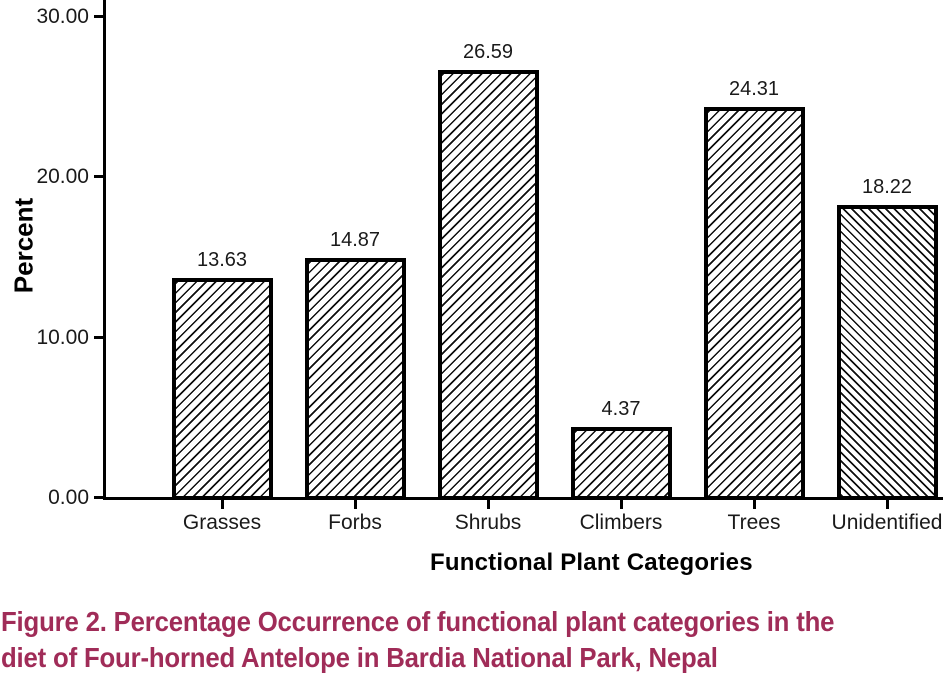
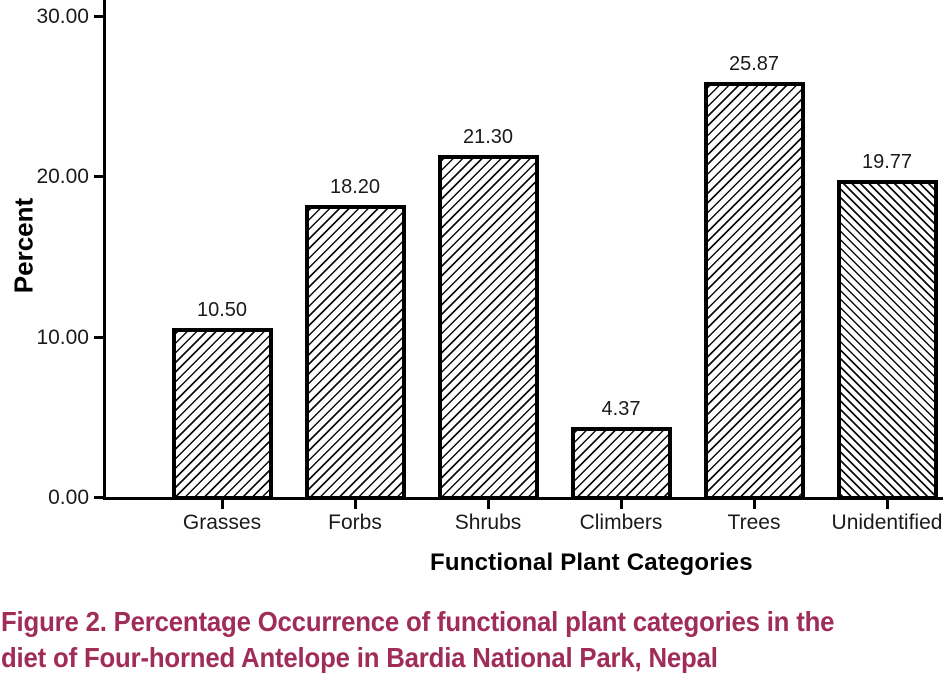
Grasses: 13.63 -> 10.50
Forbs: 14.87 -> 18.20
Shrubs: 26.59 -> 21.30
Trees: 24.31 -> 25.87
Unidentified: 18.22 -> 19.77
